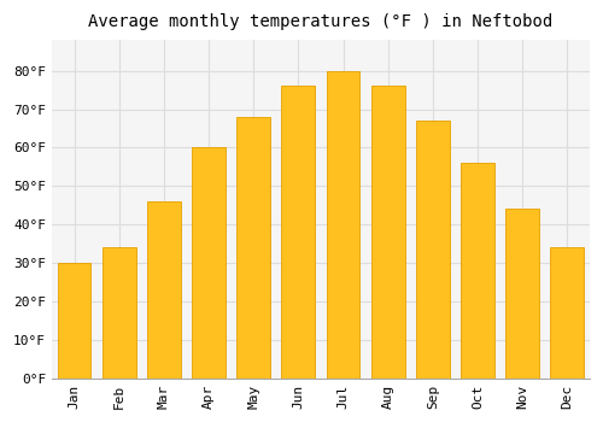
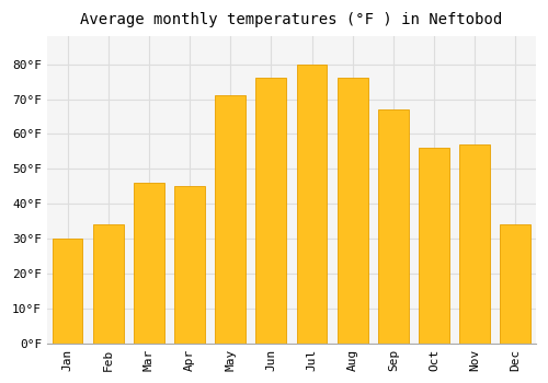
Apr: 60°F -> 45°F
May: 68°F -> 71°F
Nov: 44°F -> 57°F
